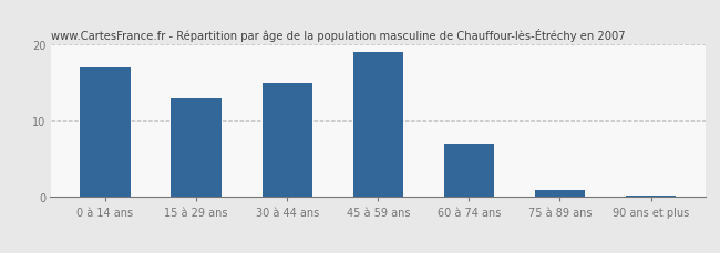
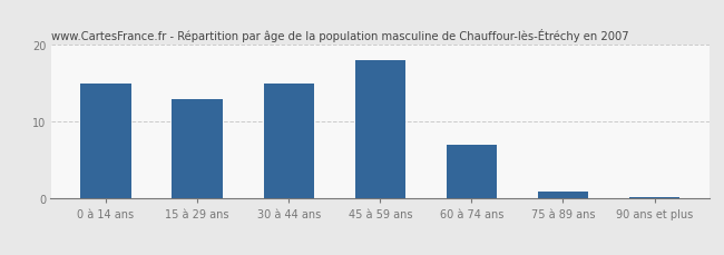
0 à 14 ans: 17.0 -> 15.0
45 à 59 ans: 19.0 -> 18.0
